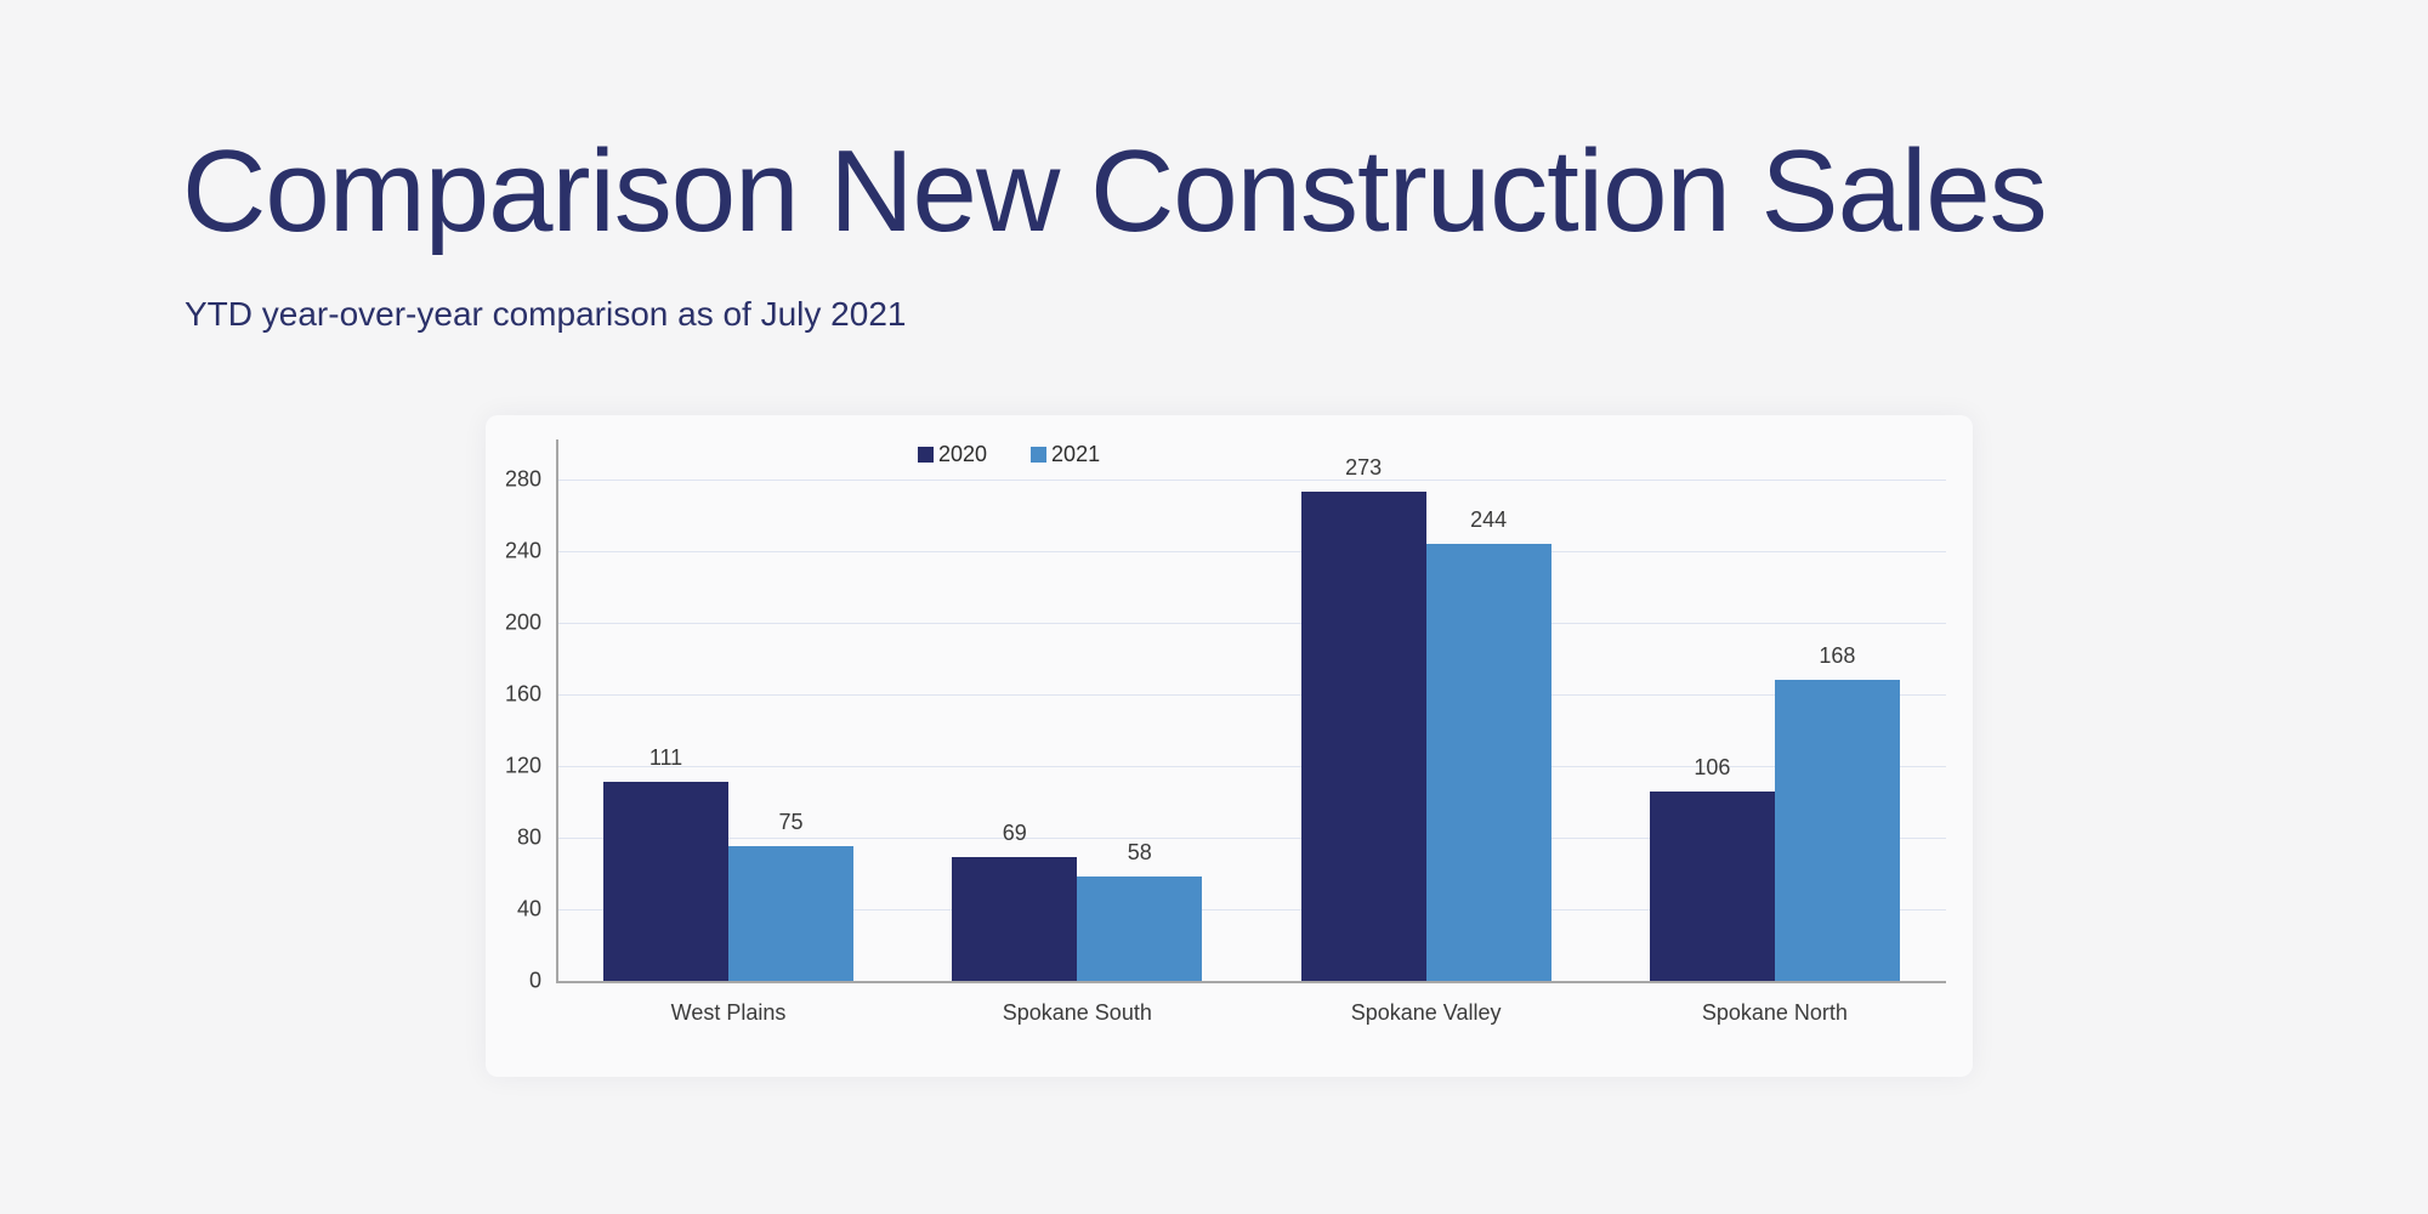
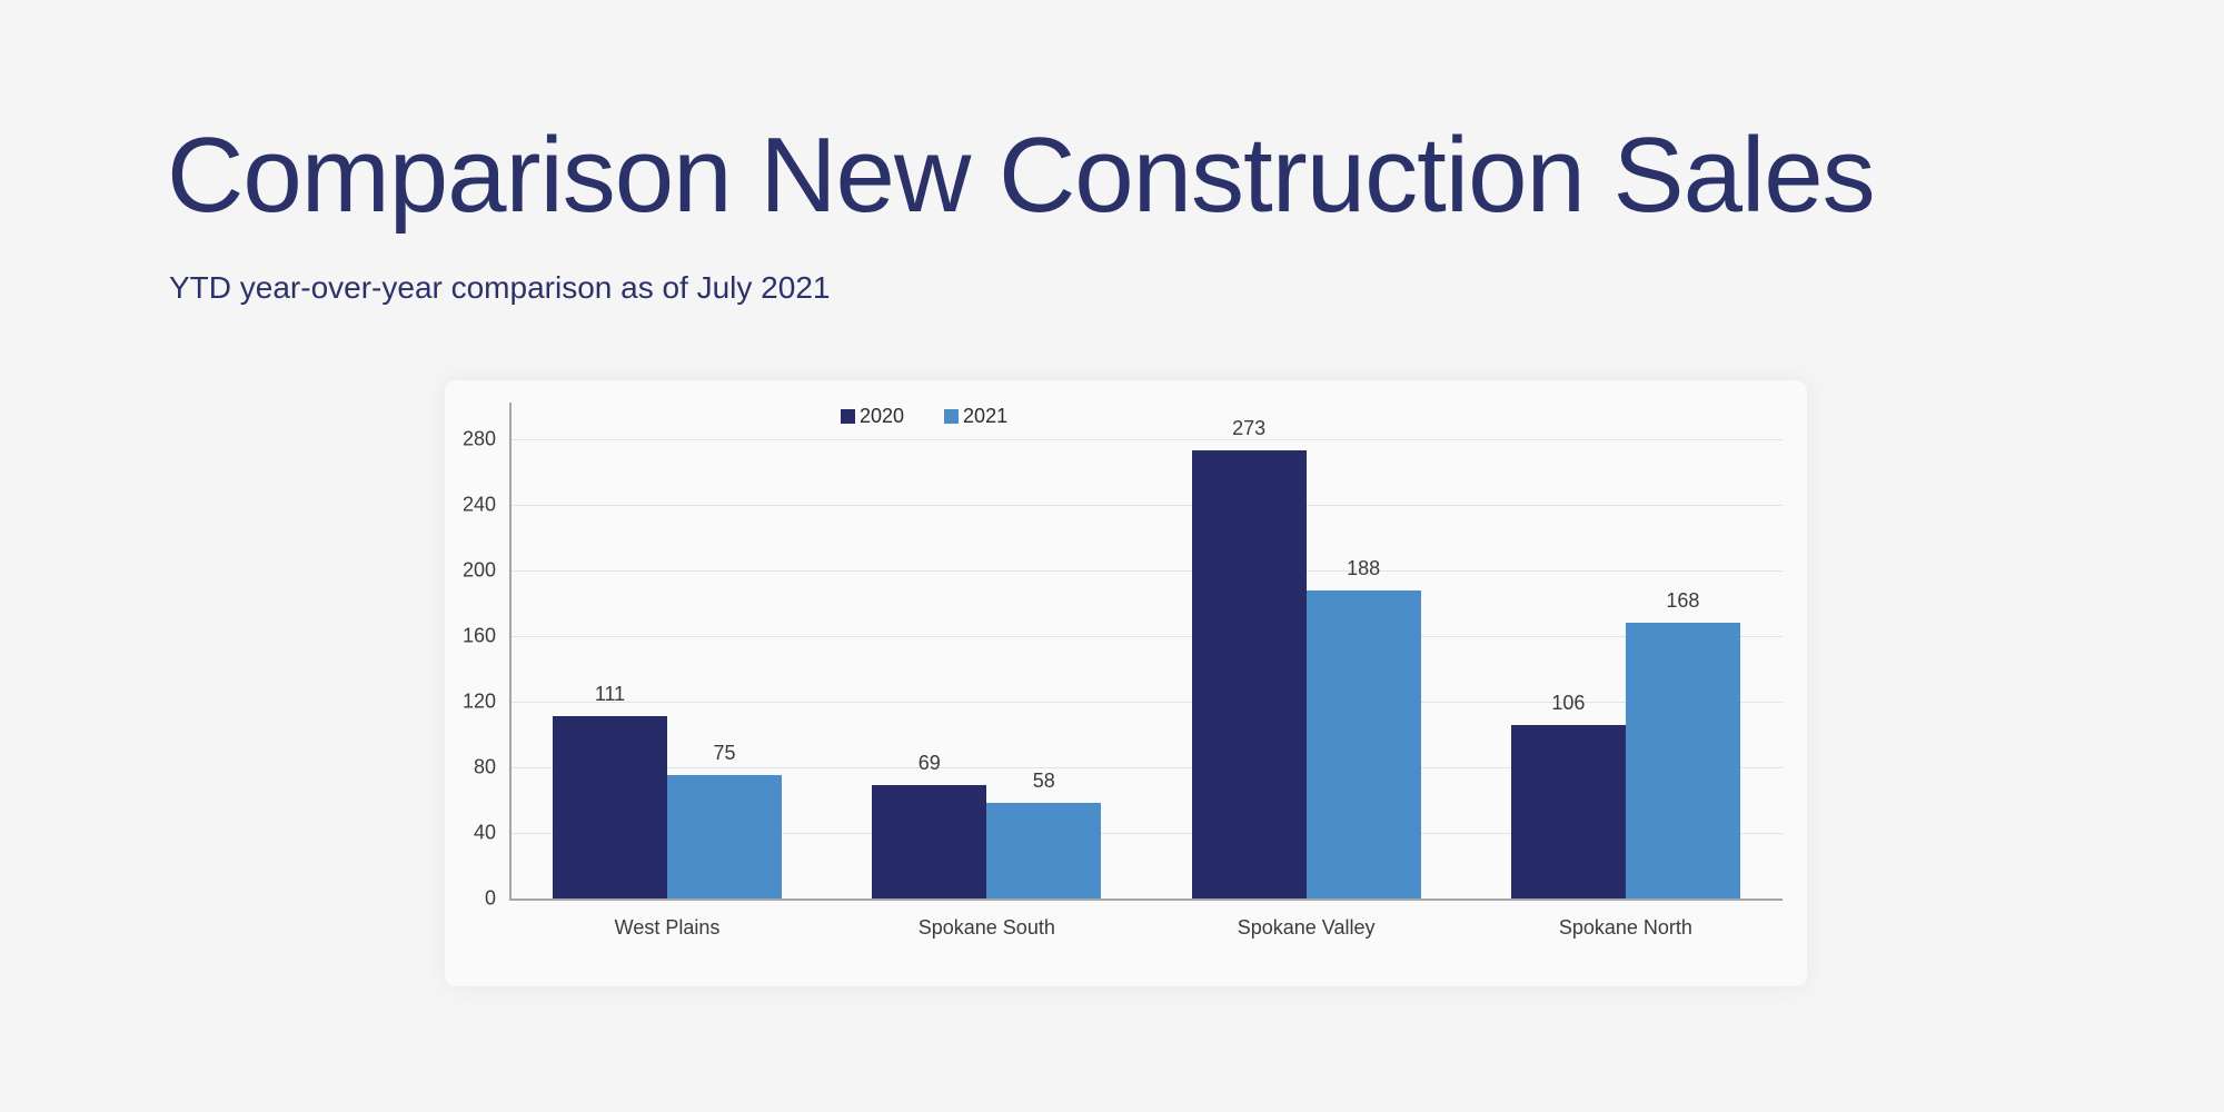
2021/Spokane Valley: 244 -> 188
